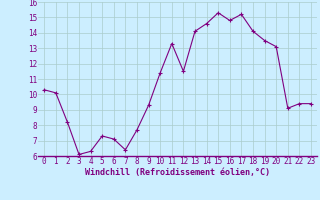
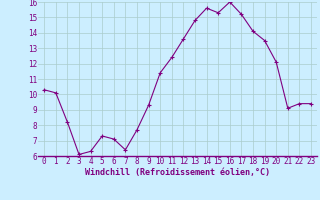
11: 13.3 -> 12.4
12: 11.5 -> 13.6
13: 14.1 -> 14.8
14: 14.6 -> 15.6
16: 14.8 -> 16.0
20: 13.1 -> 12.1
